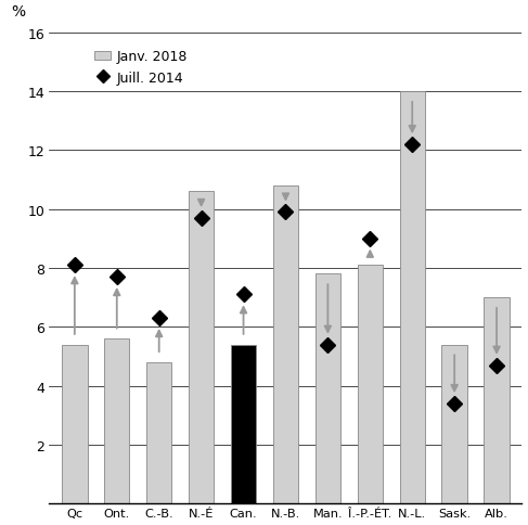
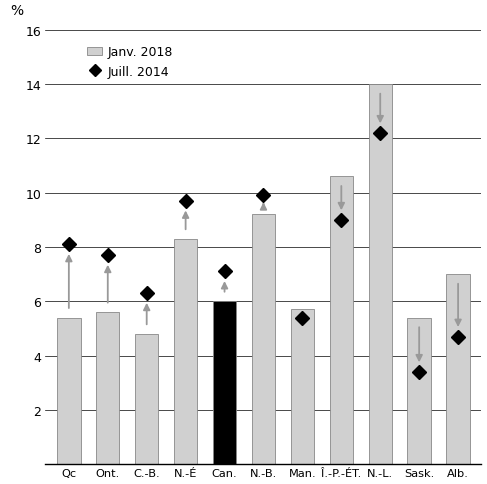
N.-É: 10.6 -> 8.3
Can.: 5.4 -> 6.0
N.-B.: 10.8 -> 9.2
Man.: 7.8 -> 5.7
Î.-P.-ÉT.: 8.1 -> 10.6
